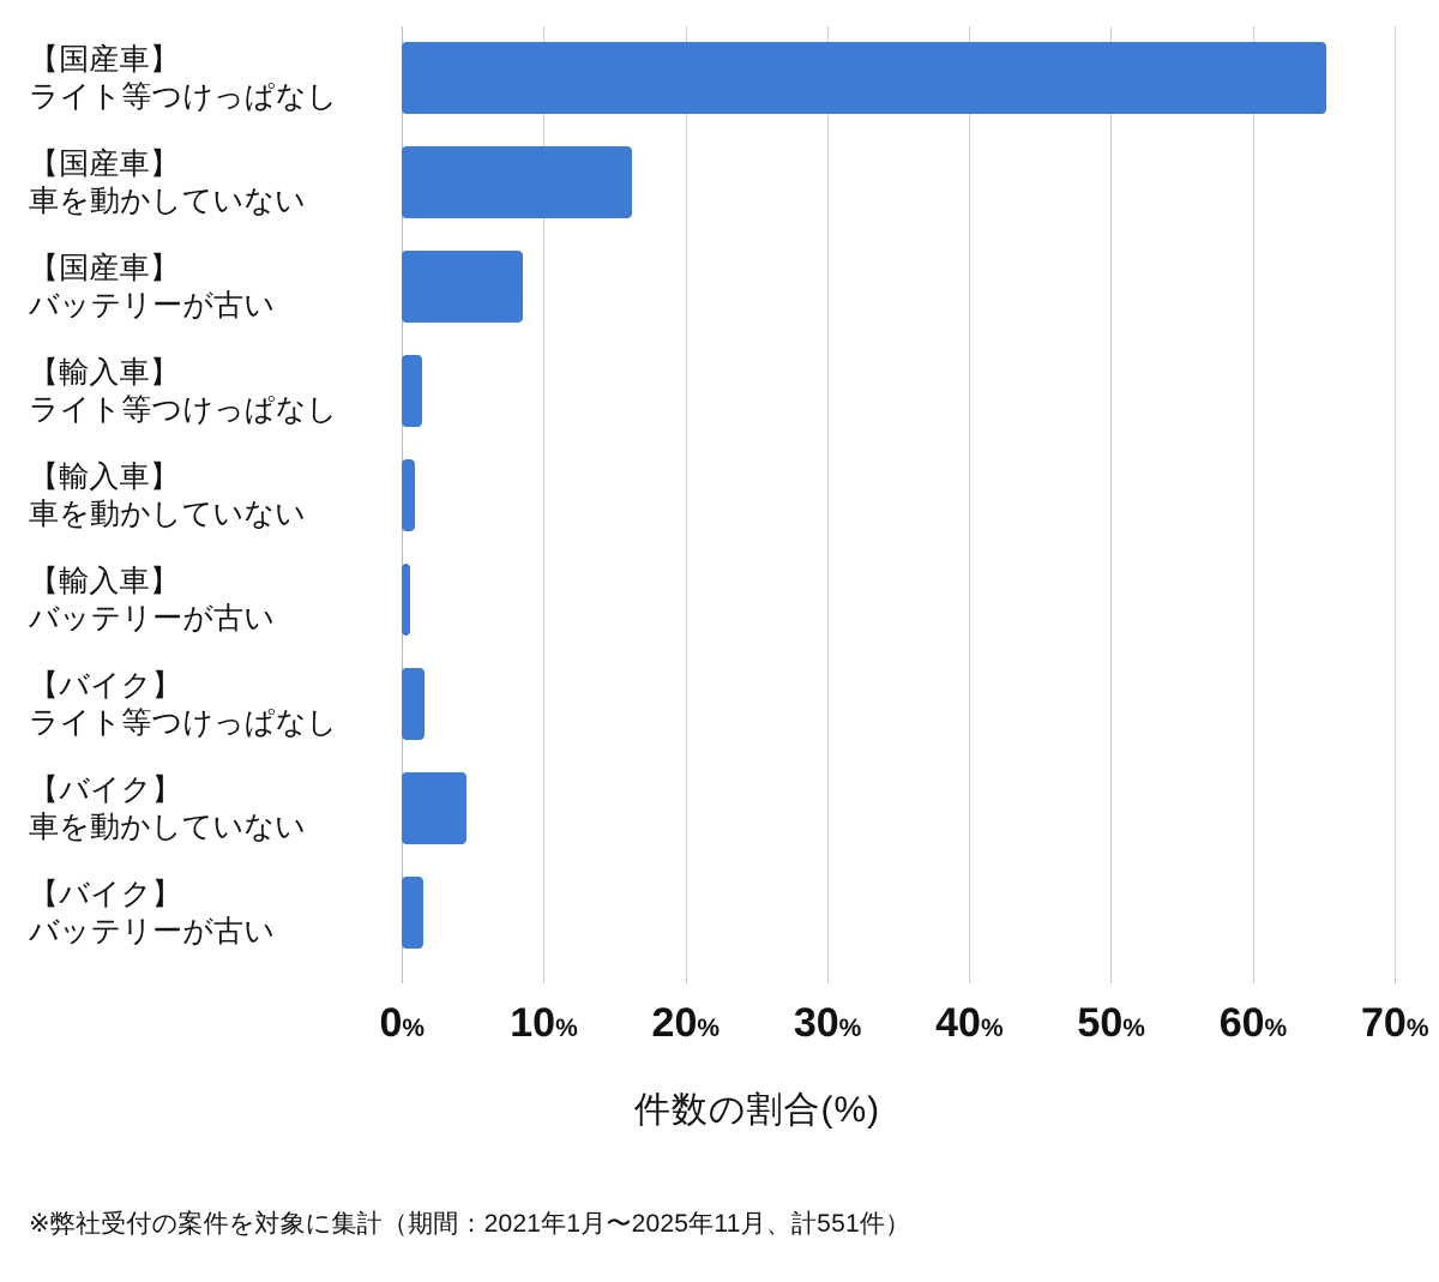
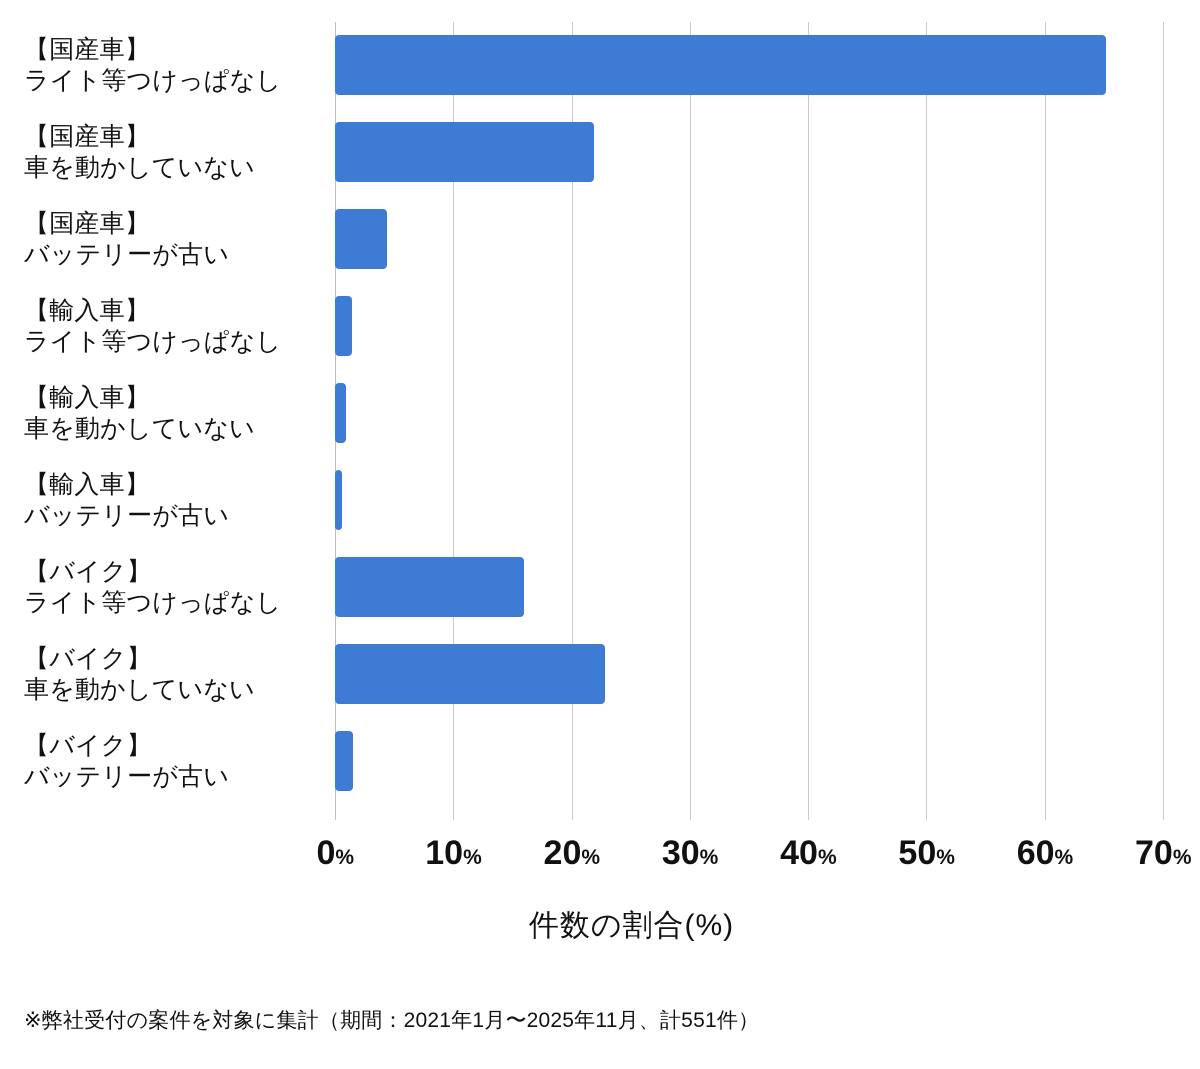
【国産車】 車を動かしていない: 16.2 -> 21.9
【国産車】 バッテリーが古い: 8.5 -> 4.4
【バイク】 ライト等つけっぱなし: 1.6 -> 16.0
【バイク】 車を動かしていない: 4.6 -> 22.8
